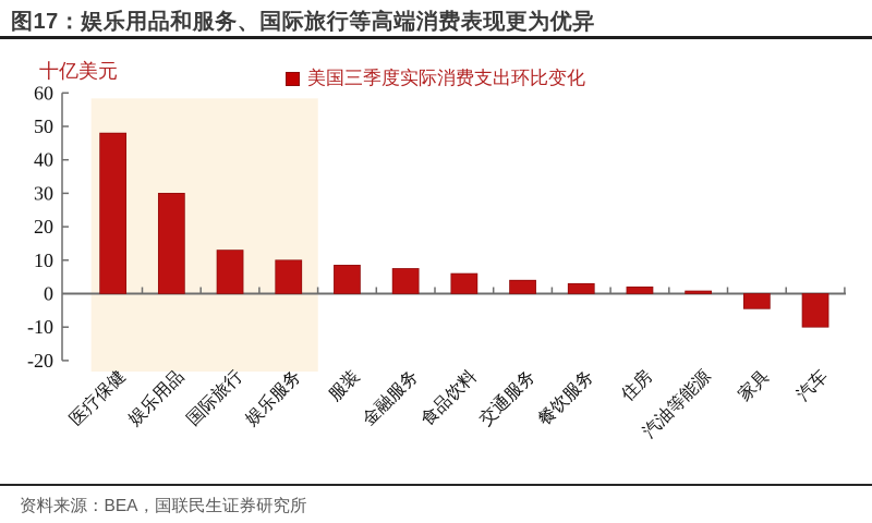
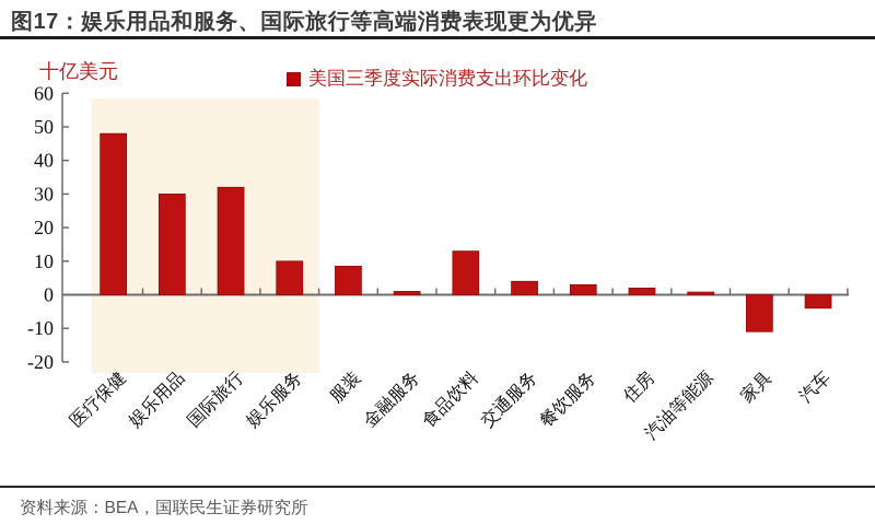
国际旅行: 13 -> 32
金融服务: 8 -> 1
食品饮料: 6 -> 13
家具: -4 -> -11
汽车: -10 -> -4
